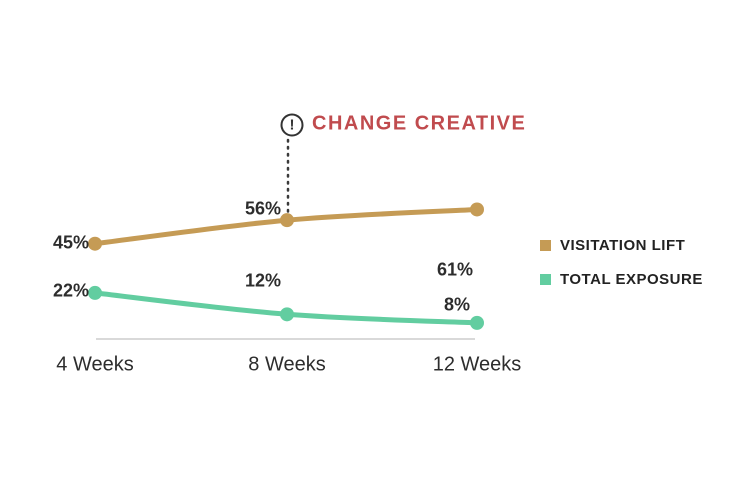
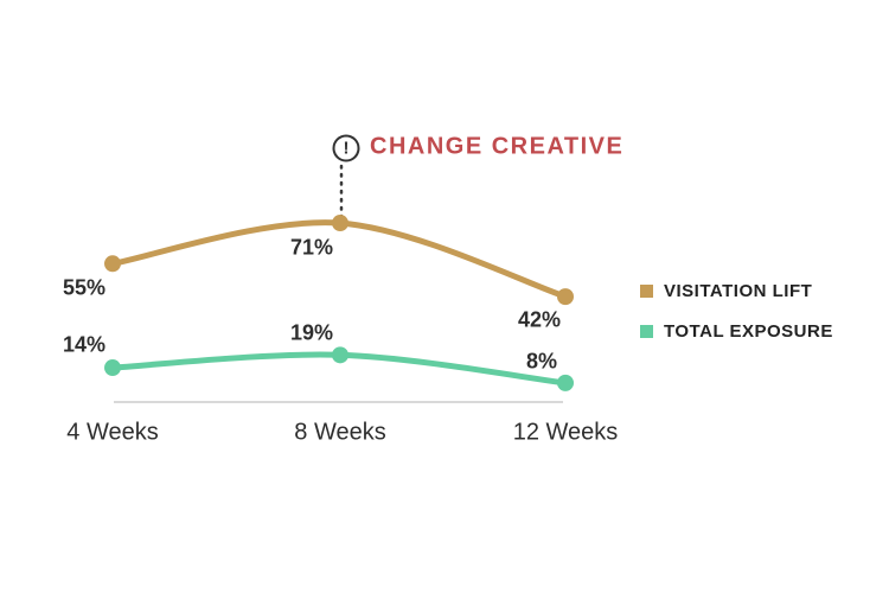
VISITATION LIFT/4 Weeks: 45% -> 55%
TOTAL EXPOSURE/4 Weeks: 22% -> 14%
VISITATION LIFT/8 Weeks: 56% -> 71%
TOTAL EXPOSURE/8 Weeks: 12% -> 19%
VISITATION LIFT/12 Weeks: 61% -> 42%
